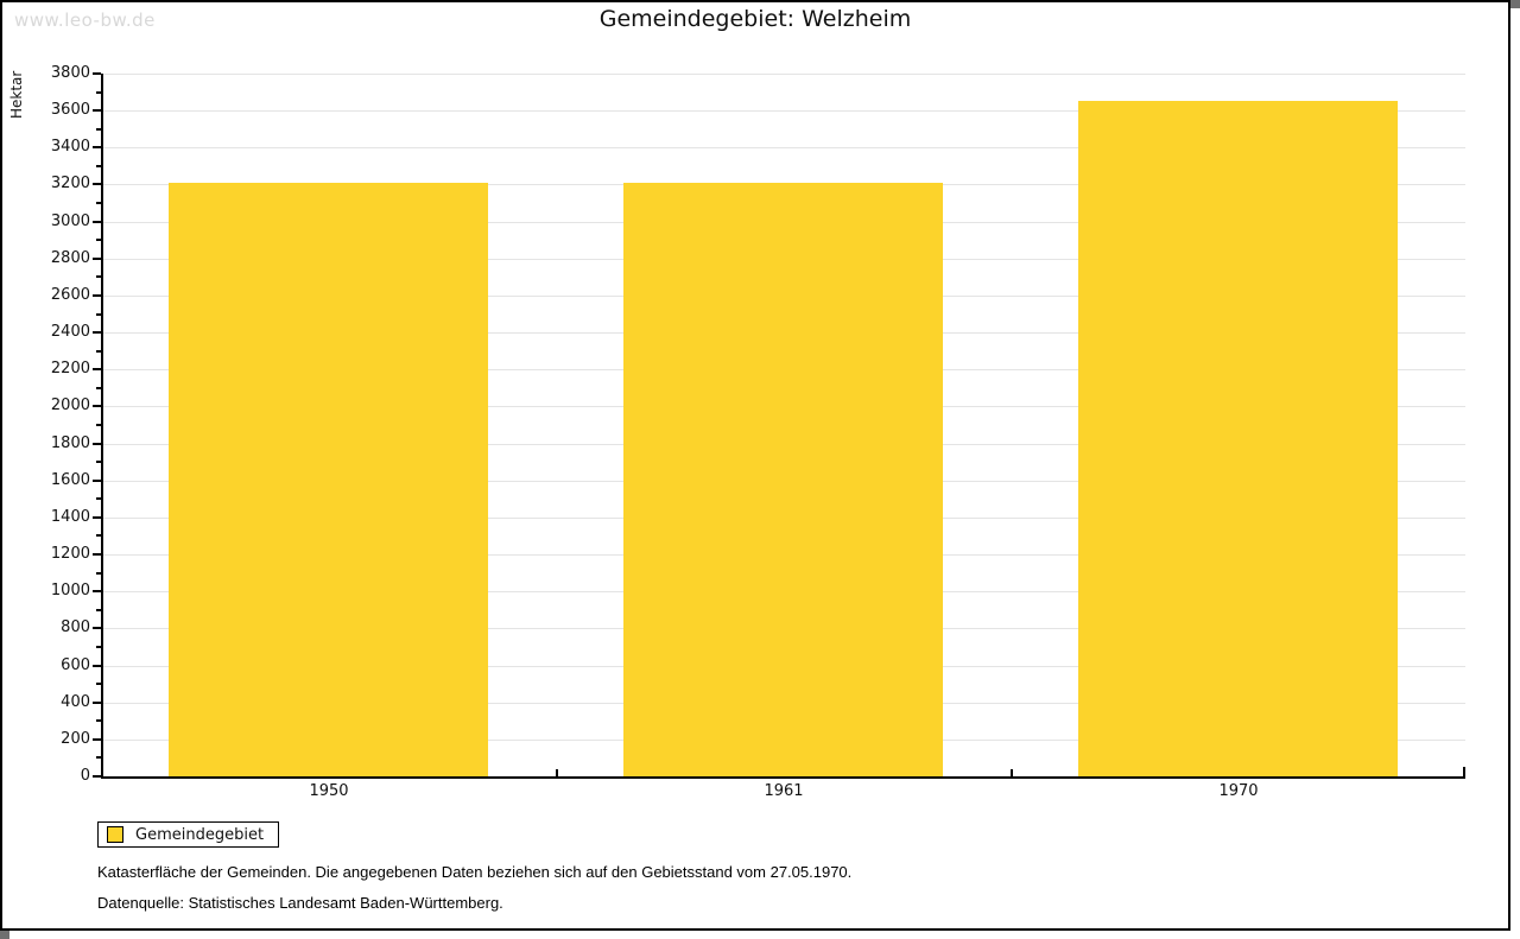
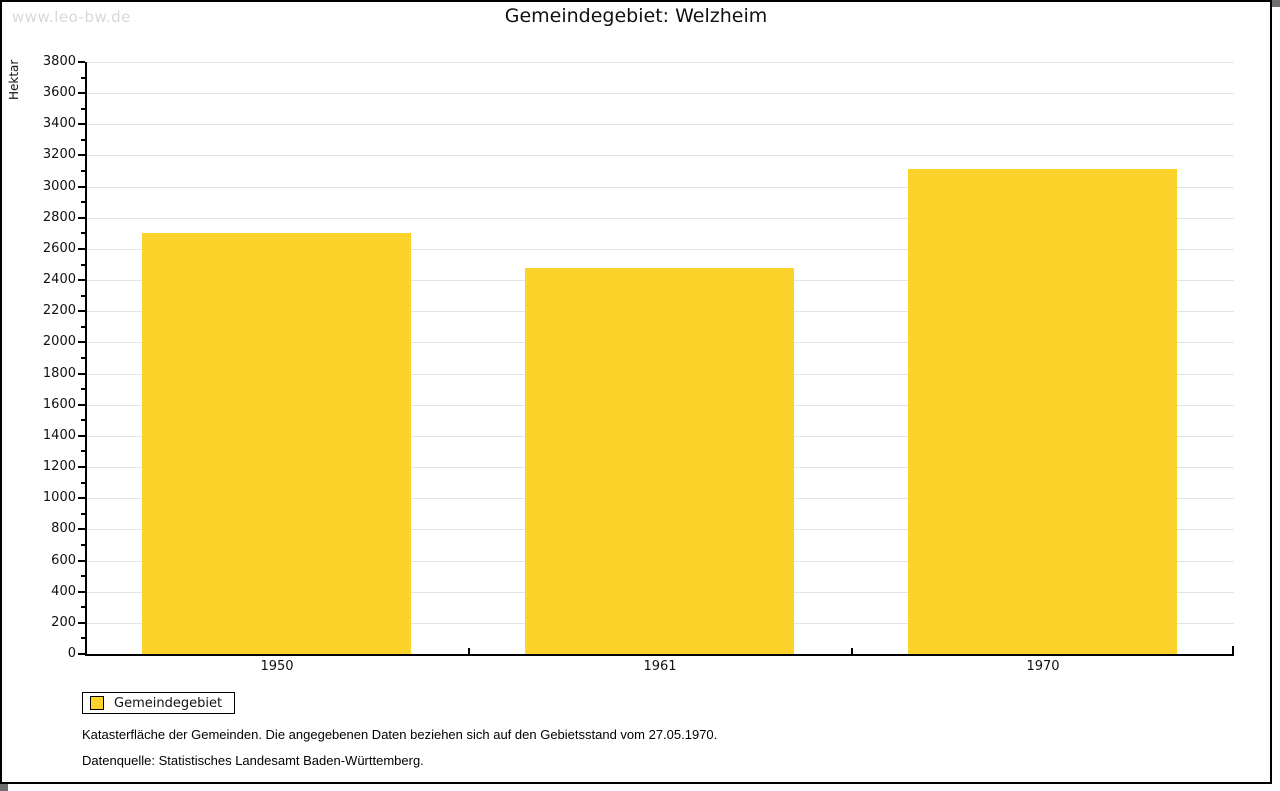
1950: 3210 -> 2700
1961: 3210 -> 2480
1970: 3660 -> 3110
